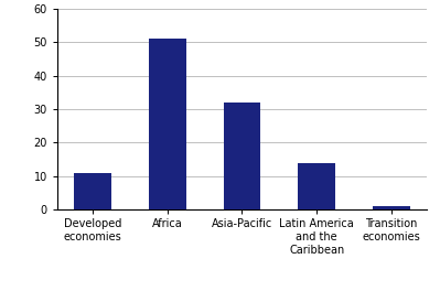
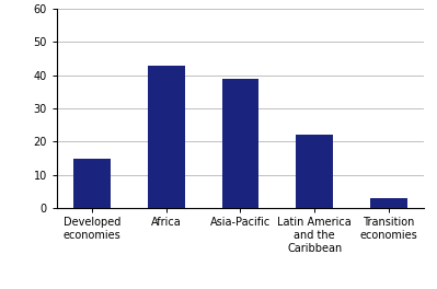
Developed economies: 11 -> 15
Africa: 51 -> 43
Asia-Pacific: 32 -> 39
Latin America and the Caribbean: 14 -> 22
Transition economies: 1 -> 3
